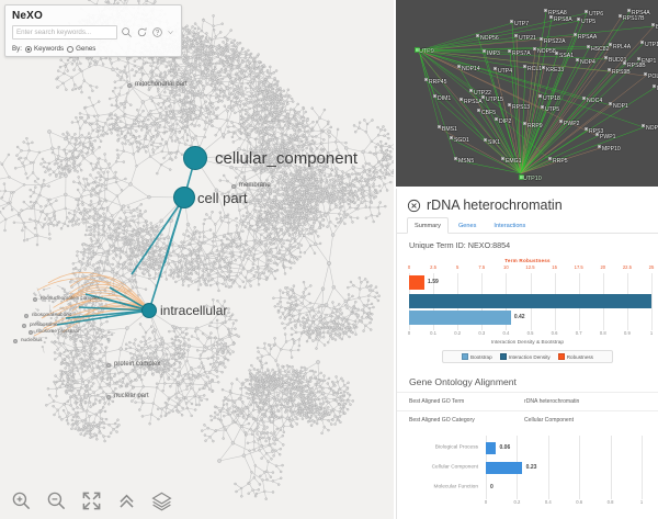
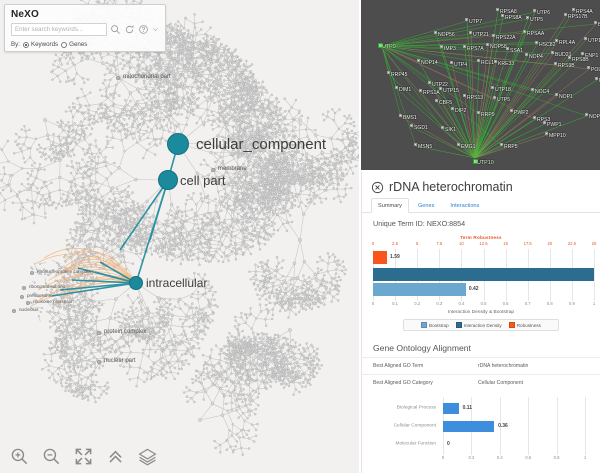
Gene Ontology Alignment/Biological Process: 0.06 -> 0.11
Gene Ontology Alignment/Cellular Component: 0.23 -> 0.36
